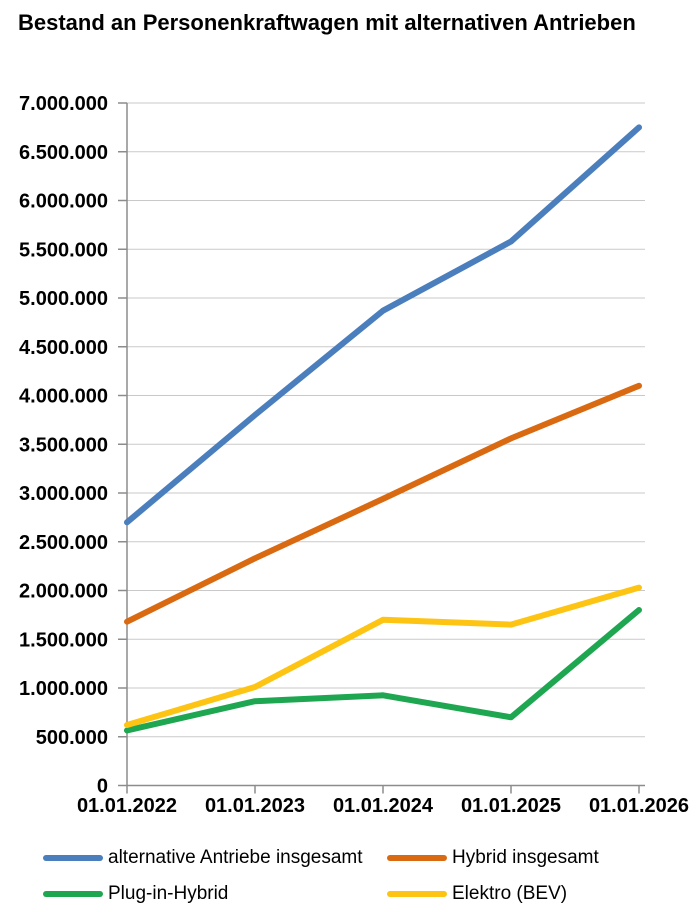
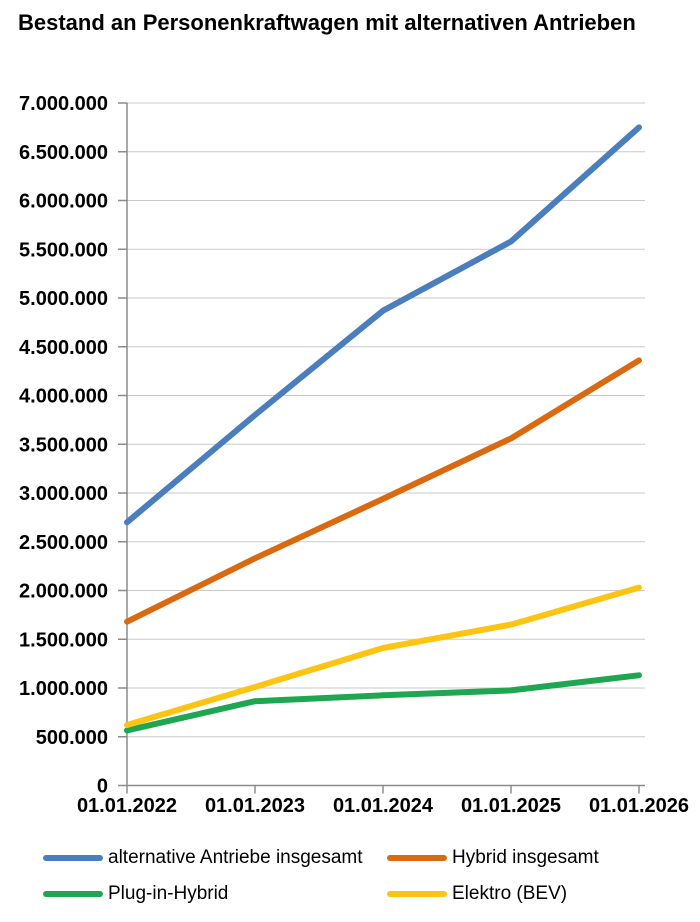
Elektro (BEV)/01.01.2024: 1700000 -> 1400000
Plug-in-Hybrid/01.01.2025: 700000 -> 1000000
Hybrid insgesamt/01.01.2026: 4100000 -> 4400000
Plug-in-Hybrid/01.01.2026: 1800000 -> 1100000
